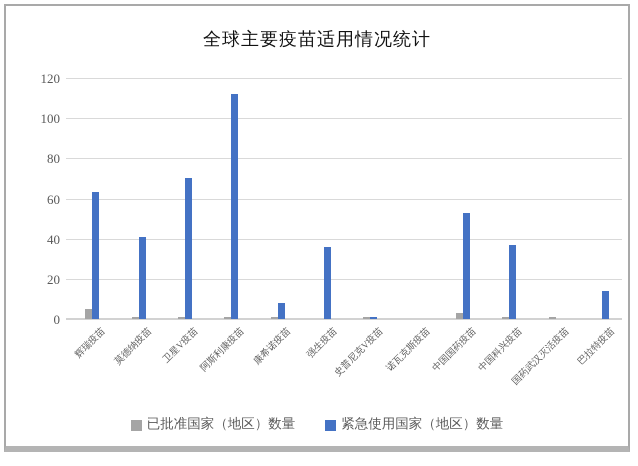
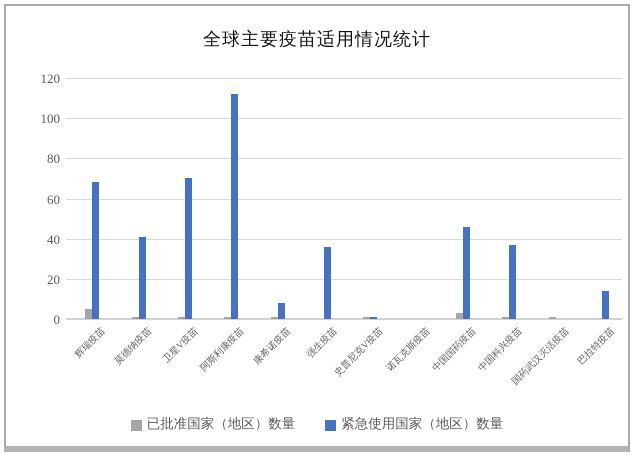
紧急使用国家（地区）数量/辉瑞疫苗: 63 -> 68
紧急使用国家（地区）数量/中国国药疫苗: 53 -> 46
